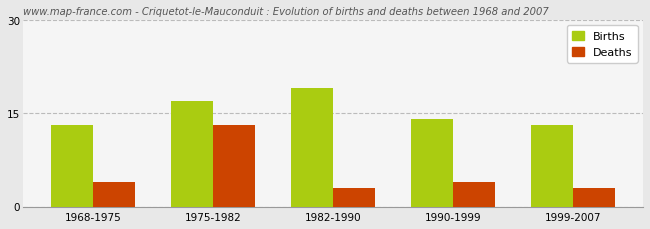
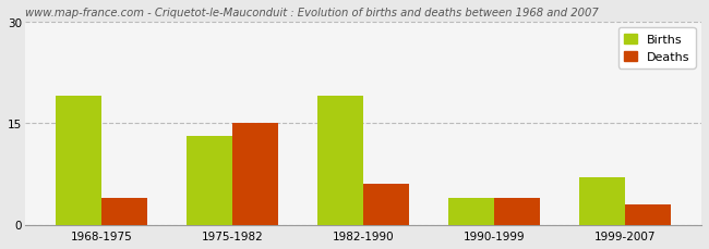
Births/1968-1975: 13 -> 19
Births/1975-1982: 17 -> 13
Deaths/1975-1982: 13 -> 15
Deaths/1982-1990: 3 -> 6
Births/1990-1999: 14 -> 4
Births/1999-2007: 13 -> 7
